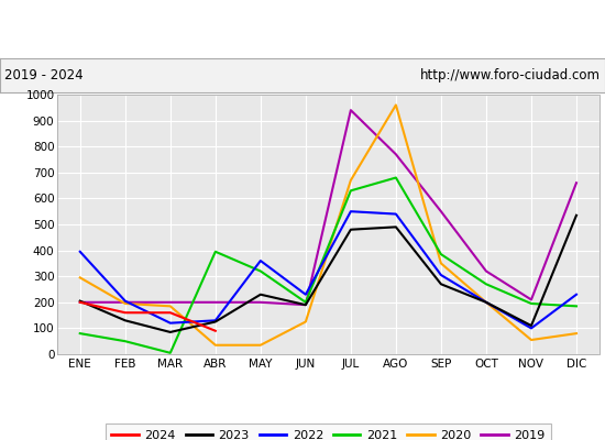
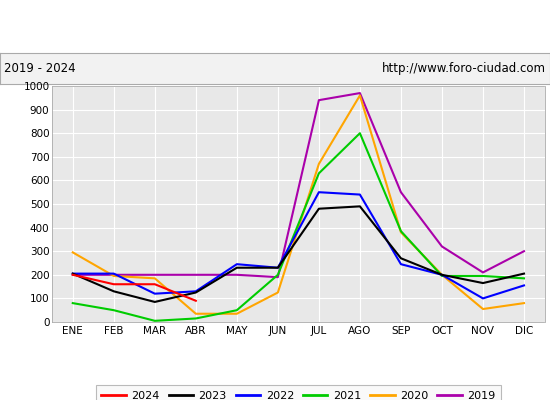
2022/ENE: 395 -> 205
2021/ABR: 395 -> 15
2022/MAY: 360 -> 245
2021/MAY: 320 -> 50
2023/JUN: 190 -> 230
2021/AGO: 680 -> 800
2019/AGO: 770 -> 970
2022/SEP: 305 -> 245
2020/SEP: 350 -> 380
2021/OCT: 270 -> 195
2023/NOV: 110 -> 165
2023/DIC: 535 -> 205
2022/DIC: 230 -> 155
2019/DIC: 660 -> 300
